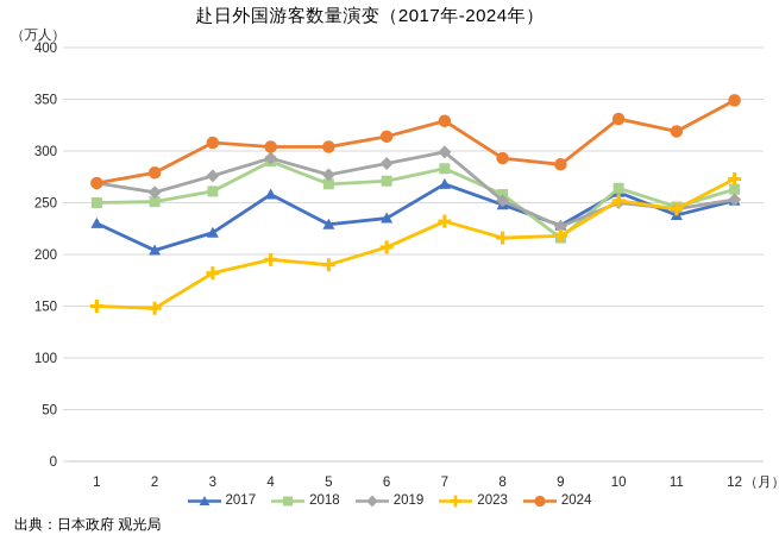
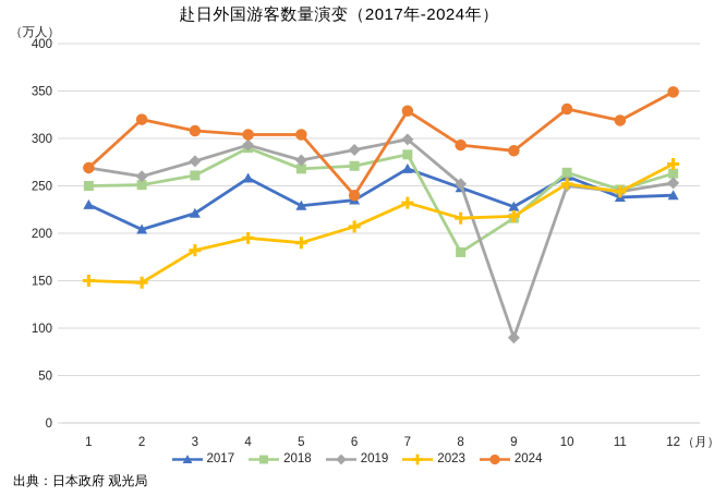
2024/2: 280 -> 320
2024/6: 310 -> 240
2018/8: 260 -> 180
2019/9: 230 -> 90
2017/12: 250 -> 240
